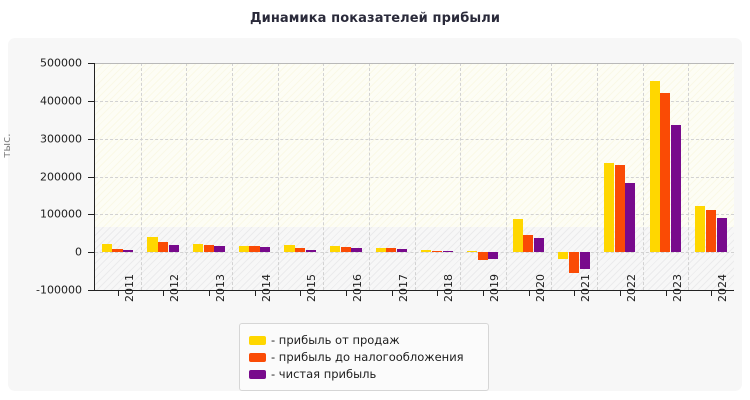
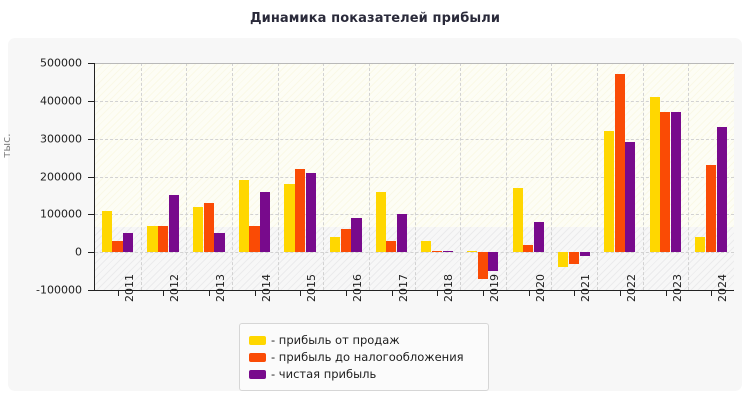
- прибыль от продаж/2011: 20000 -> 110000
- прибыль до налогообложения/2011: 10000 -> 30000
- чистая прибыль/2011: 10000 -> 50000
- прибыль от продаж/2012: 40000 -> 70000
- прибыль до налогообложения/2012: 30000 -> 70000
- чистая прибыль/2012: 20000 -> 150000
- прибыль от продаж/2013: 20000 -> 120000
- прибыль до налогообложения/2013: 20000 -> 130000
- чистая прибыль/2013: 20000 -> 50000
- прибыль от продаж/2014: 20000 -> 190000
- прибыль до налогообложения/2014: 20000 -> 70000
- чистая прибыль/2014: 10000 -> 160000
- прибыль от продаж/2015: 20000 -> 180000
- прибыль до налогообложения/2015: 10000 -> 220000
- чистая прибыль/2015: 10000 -> 210000
- прибыль от продаж/2016: 20000 -> 40000
- прибыль до налогообложения/2016: 10000 -> 60000
- чистая прибыль/2016: 10000 -> 90000
- прибыль от продаж/2017: 10000 -> 160000
- прибыль до налогообложения/2017: 10000 -> 30000
- чистая прибыль/2017: 10000 -> 100000
- прибыль от продаж/2018: 10000 -> 30000
- прибыль до налогообложения/2019: -20000 -> -70000
- чистая прибыль/2019: -20000 -> -50000
- прибыль от продаж/2020: 90000 -> 170000
- прибыль до налогообложения/2020: 40000 -> 20000
- чистая прибыль/2020: 40000 -> 80000
- прибыль от продаж/2021: -20000 -> -40000
- прибыль до налогообложения/2021: -60000 -> -30000
- чистая прибыль/2021: -40000 -> -10000
- прибыль от продаж/2022: 240000 -> 320000
- прибыль до налогообложения/2022: 230000 -> 470000
- чистая прибыль/2022: 180000 -> 290000
- прибыль от продаж/2023: 450000 -> 410000
- прибыль до налогообложения/2023: 420000 -> 370000
- чистая прибыль/2023: 340000 -> 370000
- прибыль от продаж/2024: 120000 -> 40000
- прибыль до налогообложения/2024: 110000 -> 230000
- чистая прибыль/2024: 90000 -> 330000
